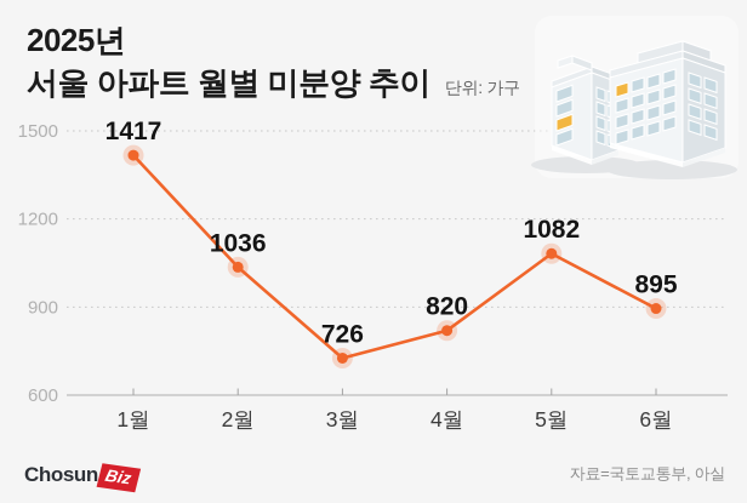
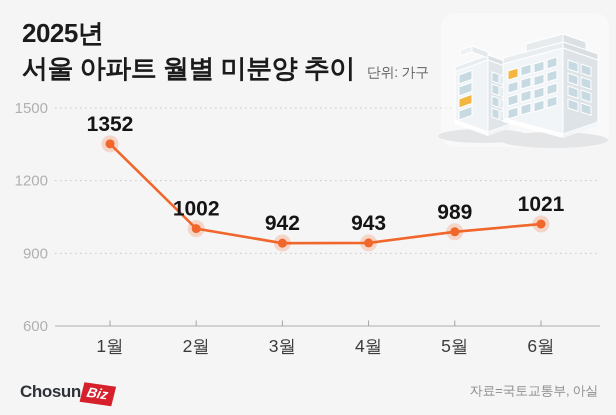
1월: 1417 -> 1352
2월: 1036 -> 1002
3월: 726 -> 942
4월: 820 -> 943
5월: 1082 -> 989
6월: 895 -> 1021
